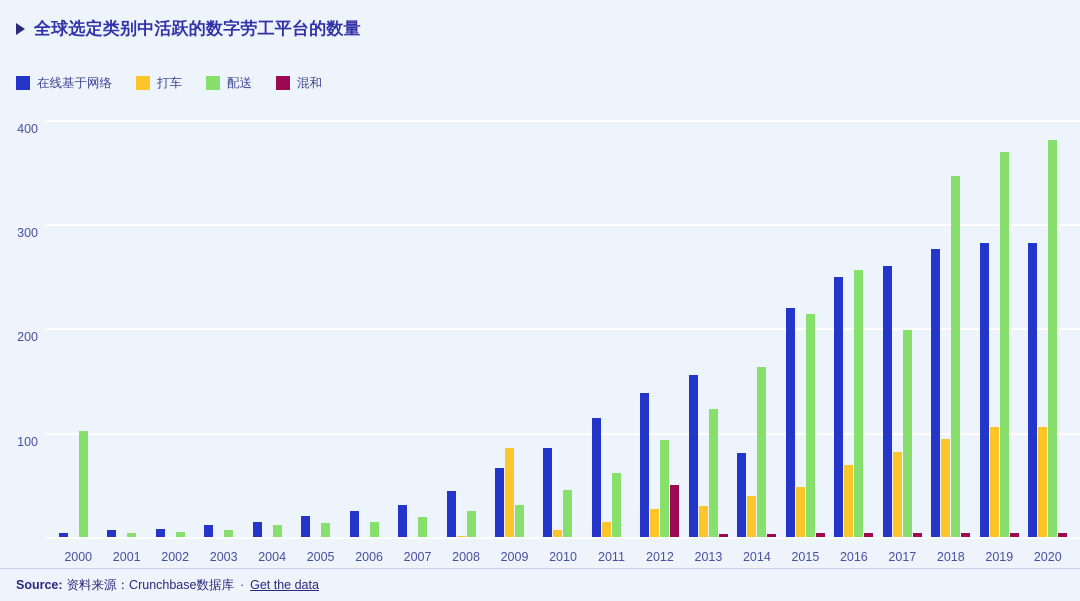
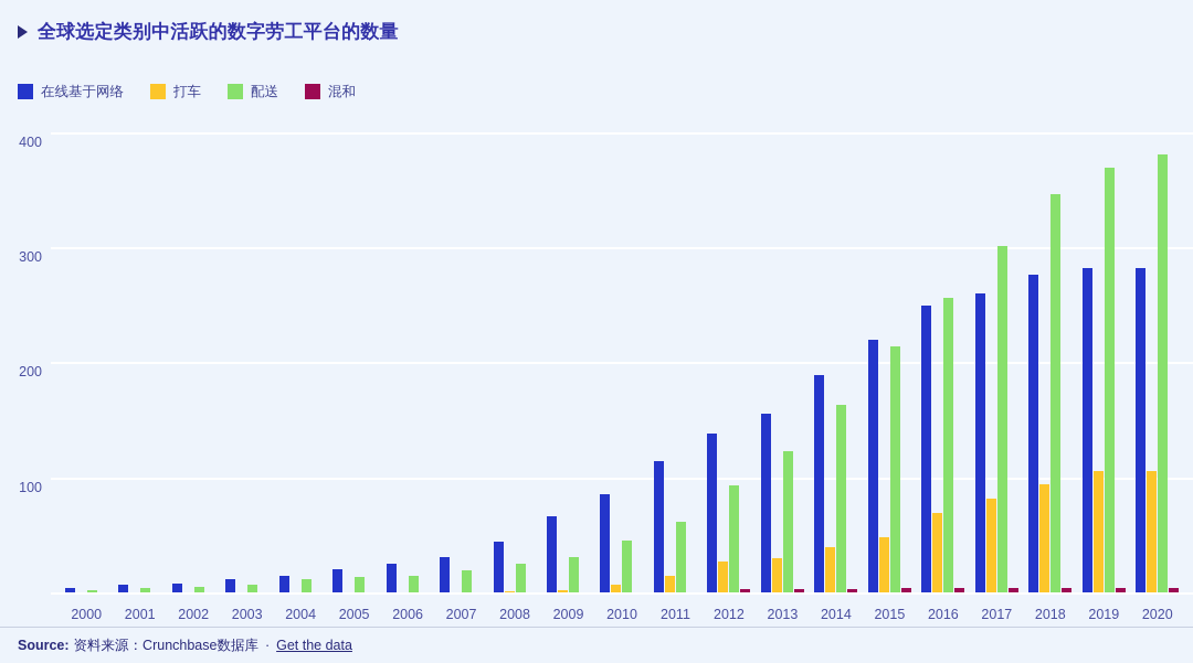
配送/2000: 104 -> 4
打车/2009: 87 -> 4
混和/2012: 52 -> 5
在线基于网络/2014: 82 -> 191
配送/2017: 200 -> 303
